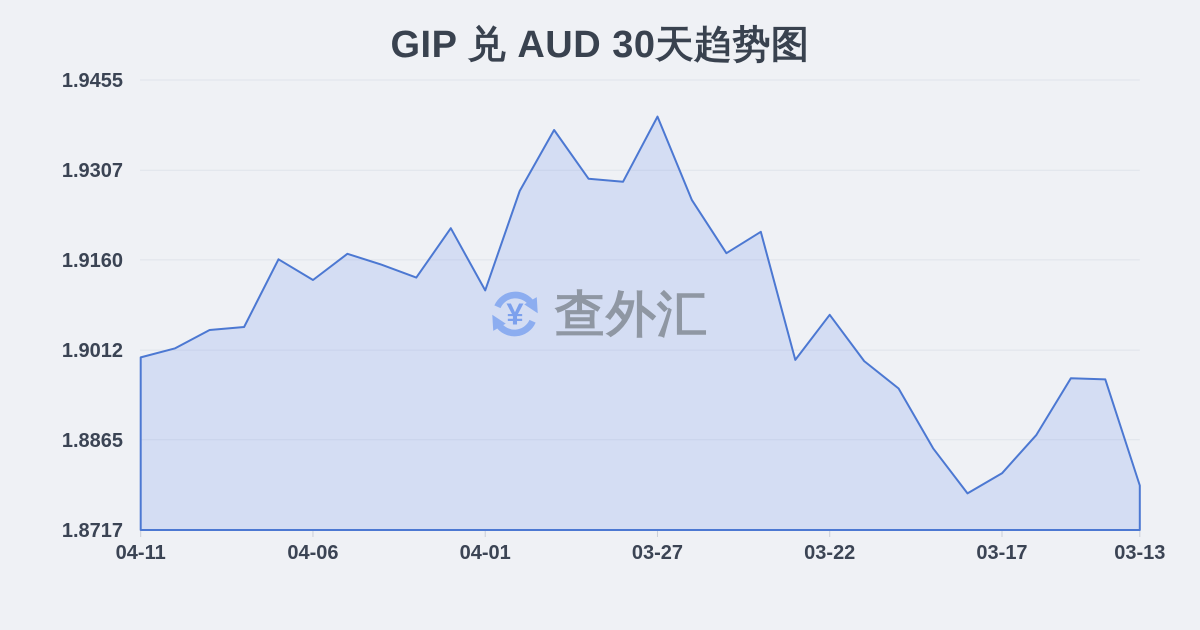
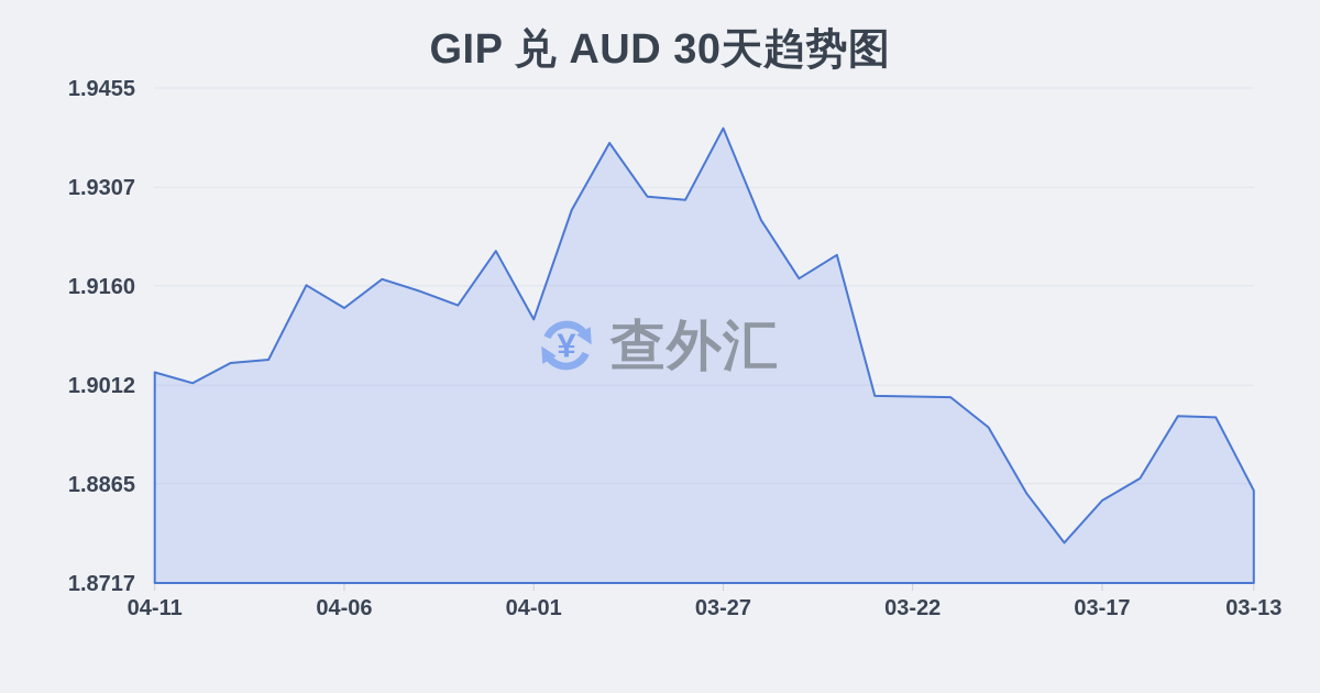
04-11: 1.900 -> 1.903
03-22: 1.907 -> 1.899
03-17: 1.881 -> 1.884
03-13: 1.879 -> 1.885
